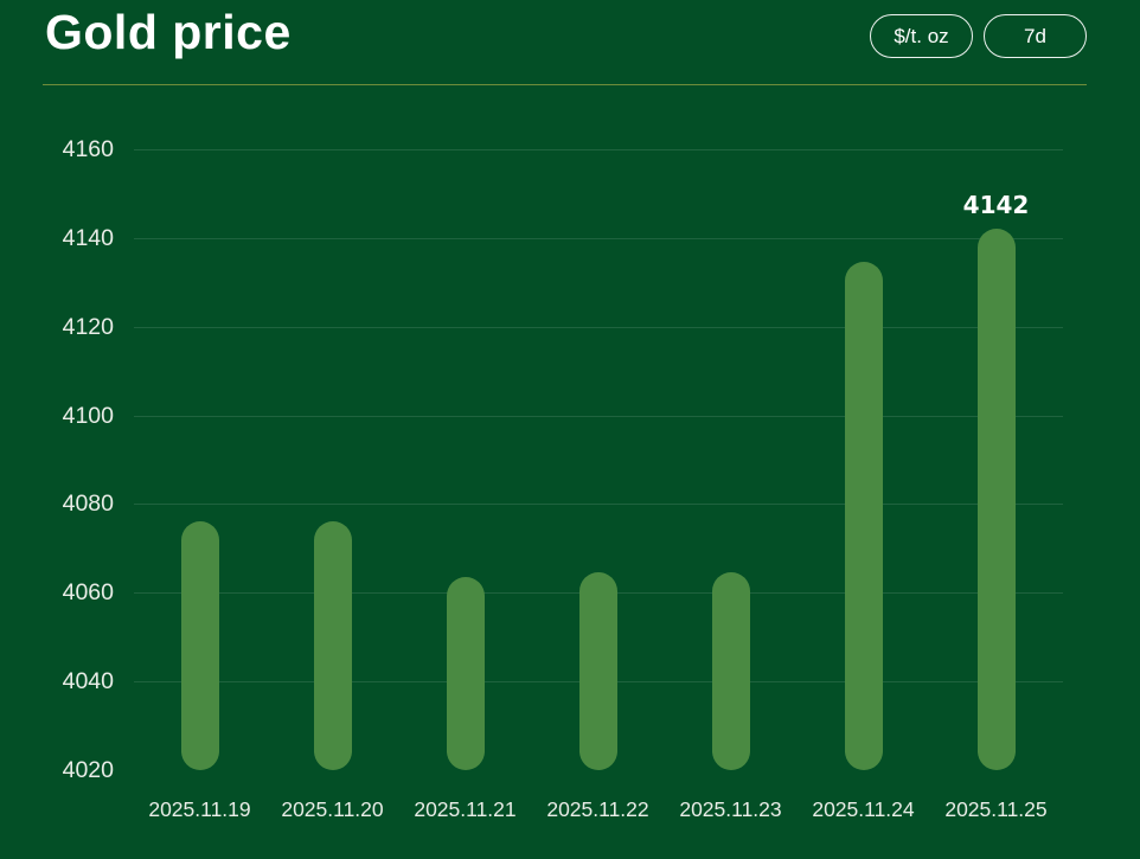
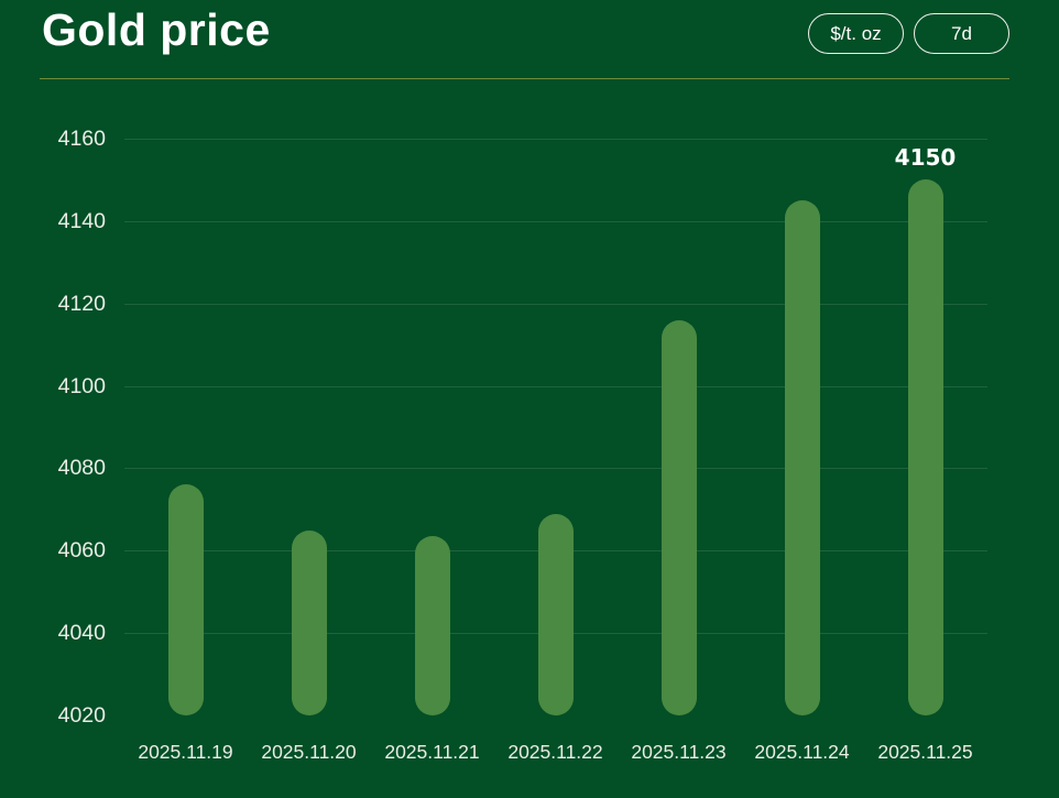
2025.11.20: 4076 -> 4065
2025.11.22: 4064 -> 4069
2025.11.23: 4064 -> 4116
2025.11.24: 4134 -> 4145
2025.11.25: 4142 -> 4150
